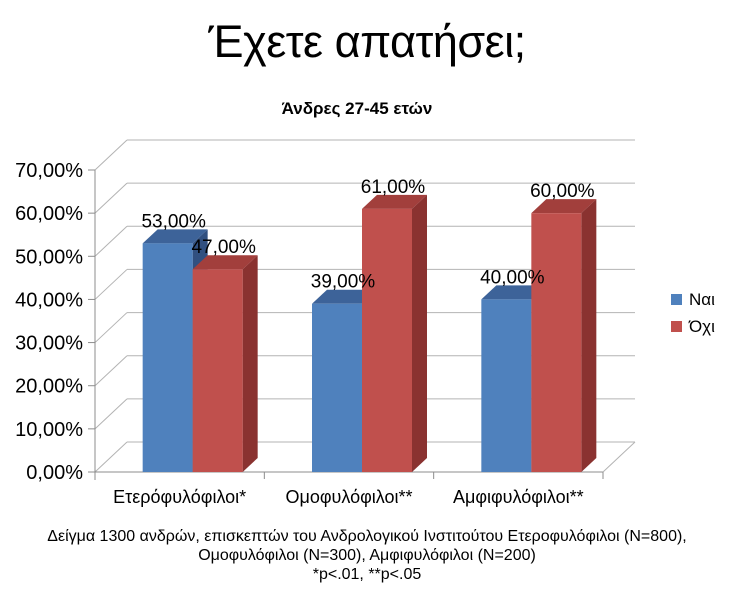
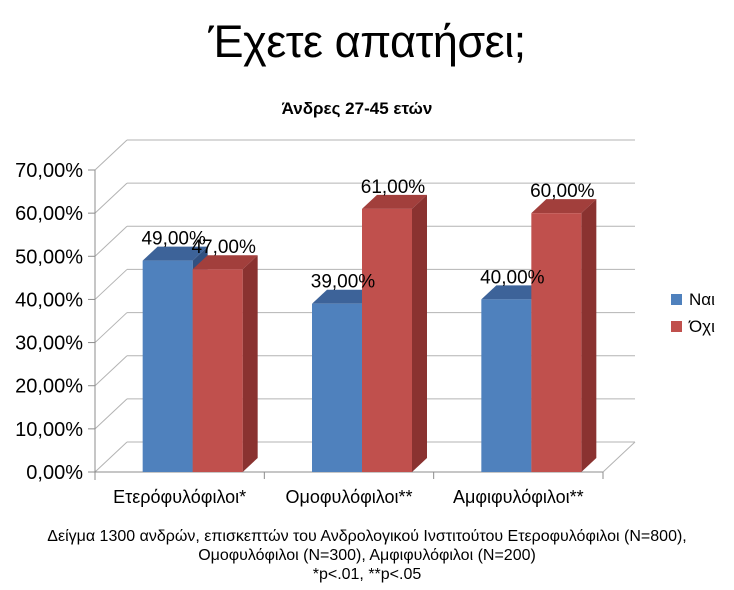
Ναι/Ετερόφυλόφιλοι*: 53,00% -> 49,00%
